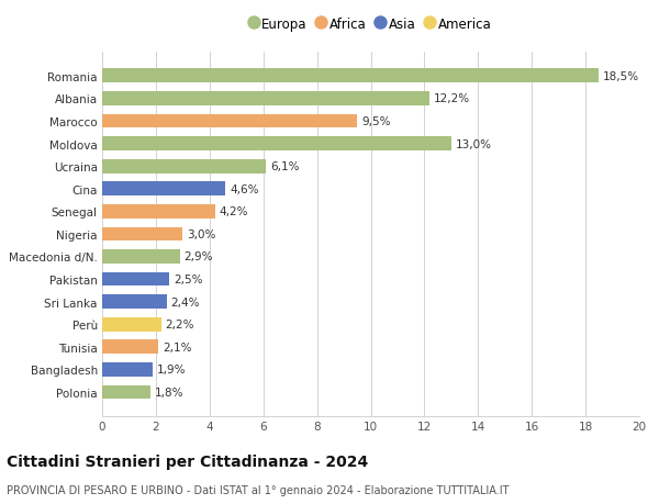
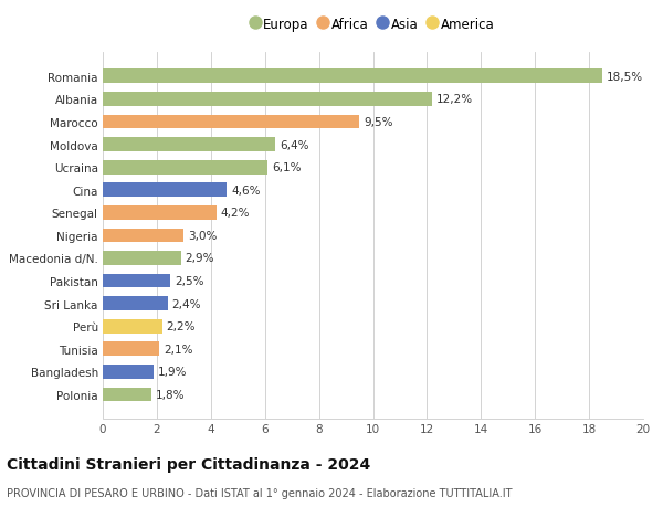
Moldova: 13,0% -> 6,4%
